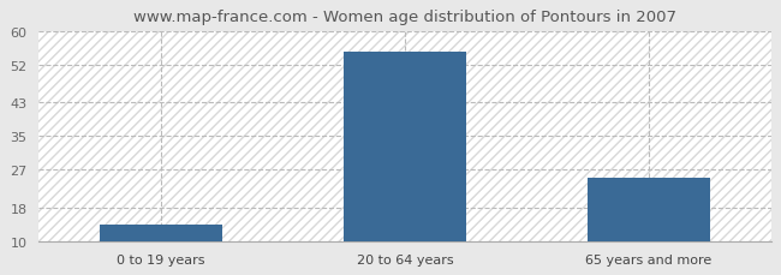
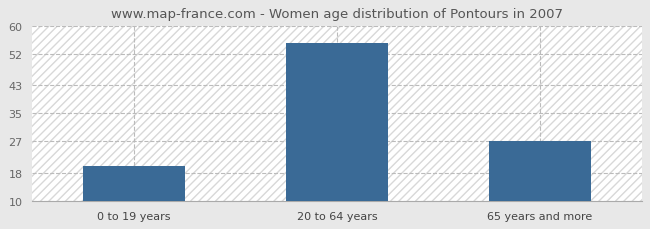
0 to 19 years: 14 -> 20
65 years and more: 25 -> 27
